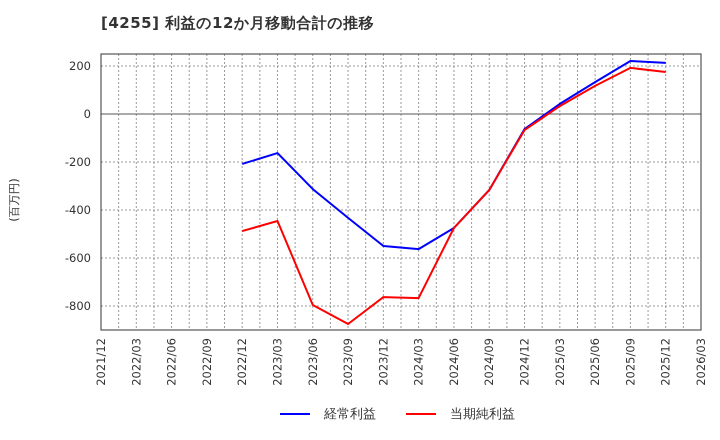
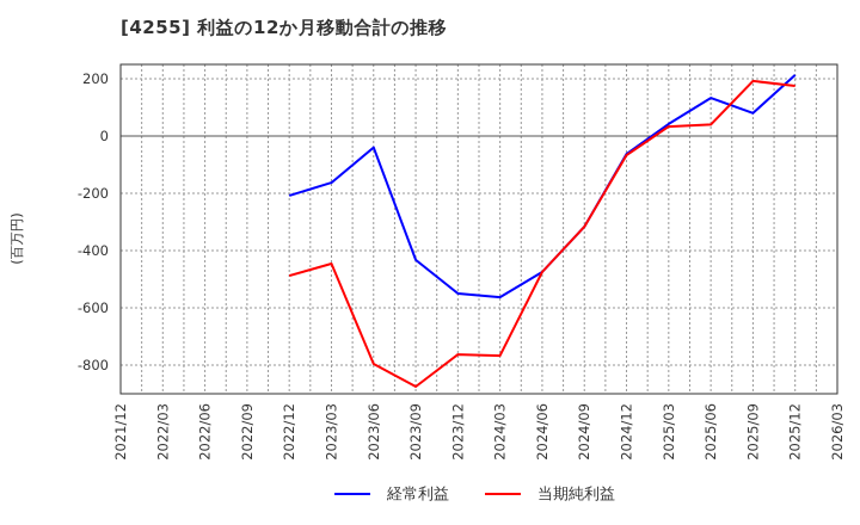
経常利益/2023/06: -310 -> -40
当期純利益/2025/06: 120 -> 40
経常利益/2025/09: 220 -> 80
